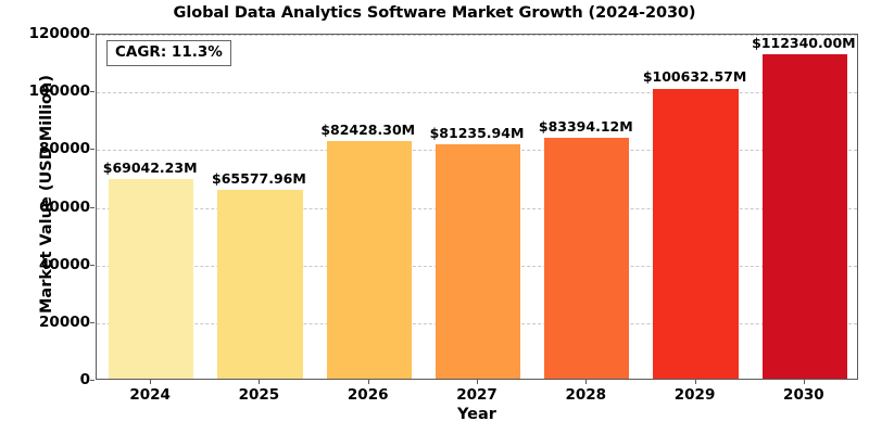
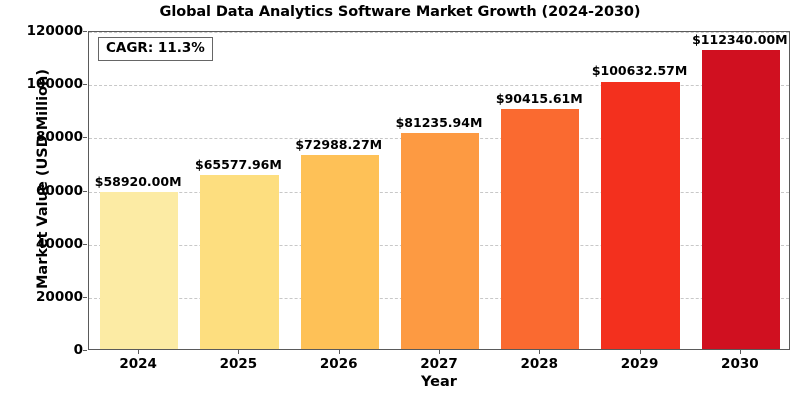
2024: $69042.23M -> $58920.00M
2026: $82428.30M -> $72988.27M
2028: $83394.12M -> $90415.61M
